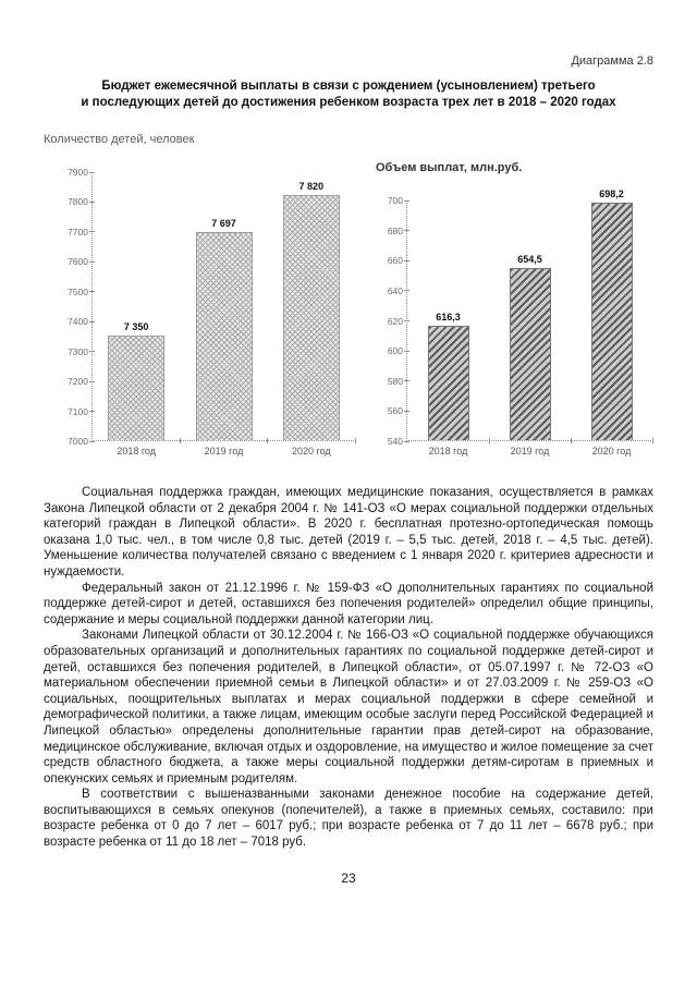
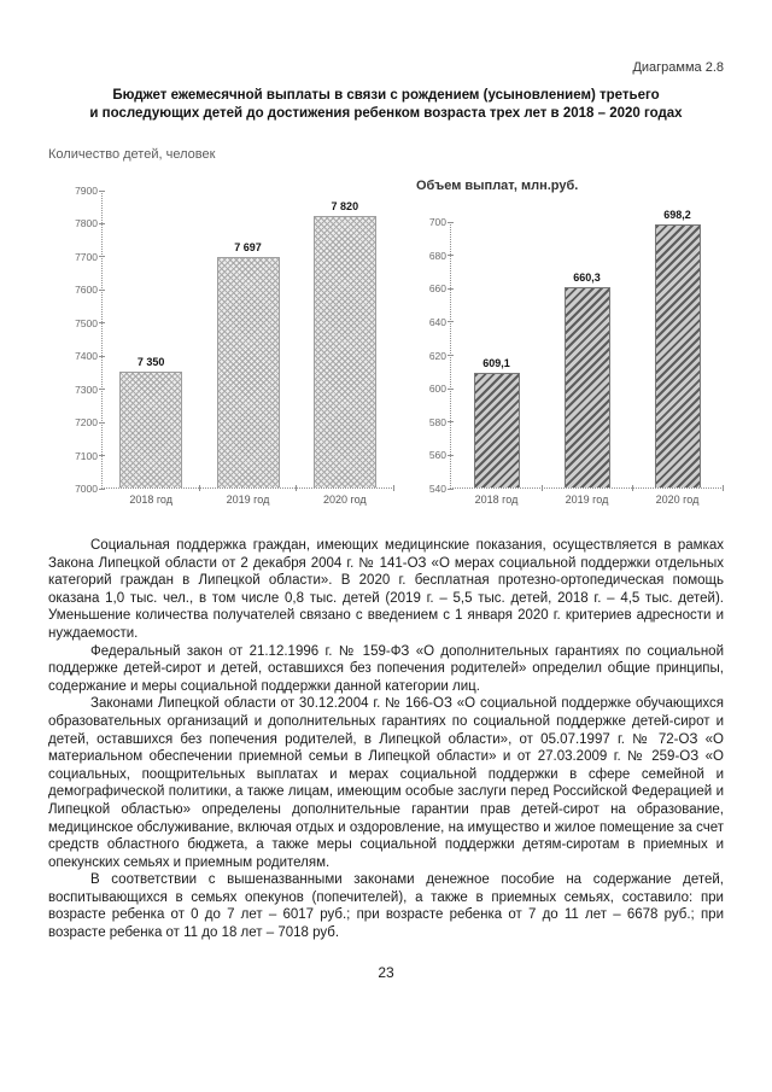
Объем выплат, млн.руб./2018 год: 616,3 -> 609,1
Объем выплат, млн.руб./2019 год: 654,5 -> 660,3
